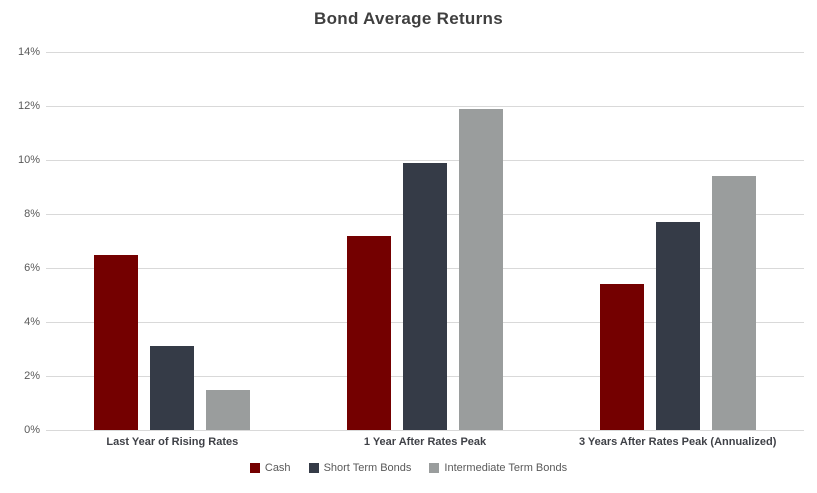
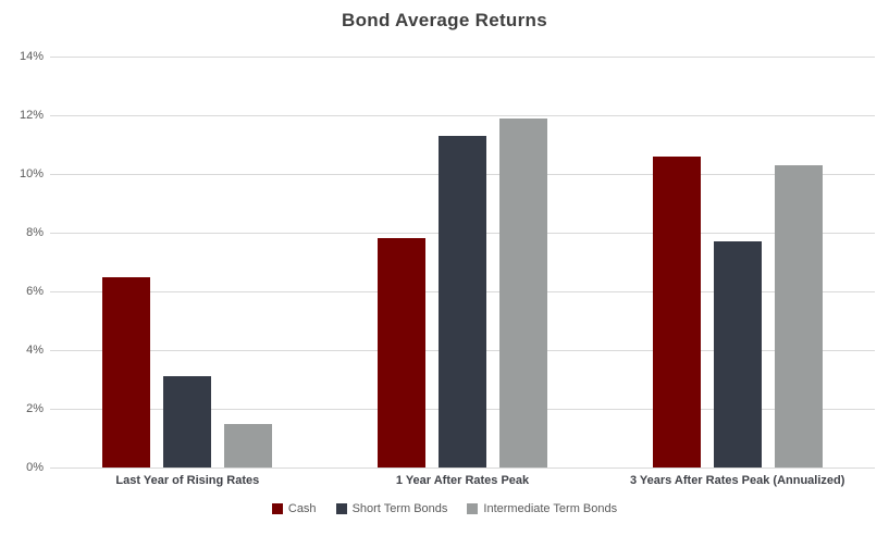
Cash/1 Year After Rates Peak: 7.2% -> 7.8%
Short Term Bonds/1 Year After Rates Peak: 9.9% -> 11.3%
Cash/3 Years After Rates Peak (Annualized): 5.4% -> 10.6%
Intermediate Term Bonds/3 Years After Rates Peak (Annualized): 9.4% -> 10.3%
